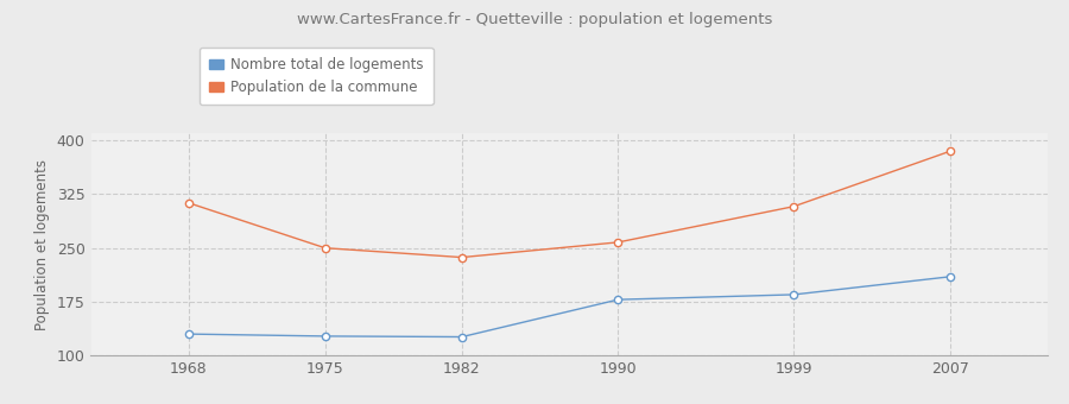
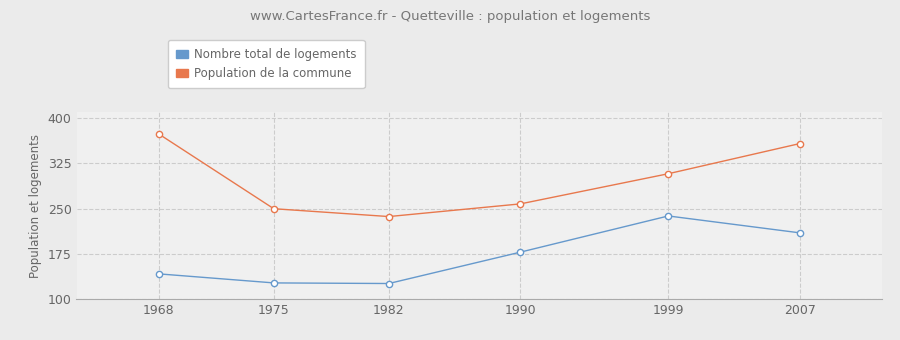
Nombre total de logements/1968: 130 -> 142
Population de la commune/1968: 313 -> 374
Nombre total de logements/1999: 185 -> 238
Population de la commune/2007: 385 -> 358
